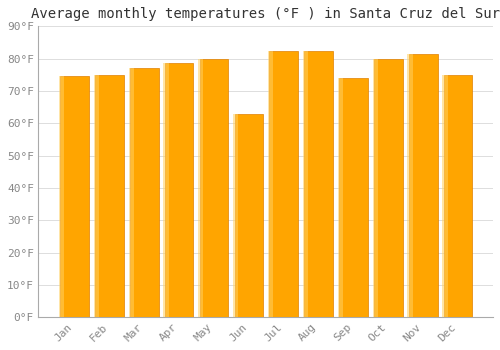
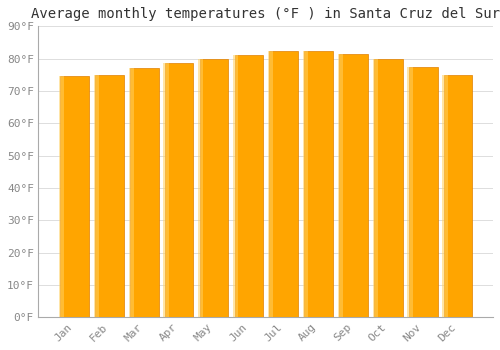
Jun: 63.0°F -> 81.0°F
Sep: 74.0°F -> 81.5°F
Nov: 81.5°F -> 77.5°F
